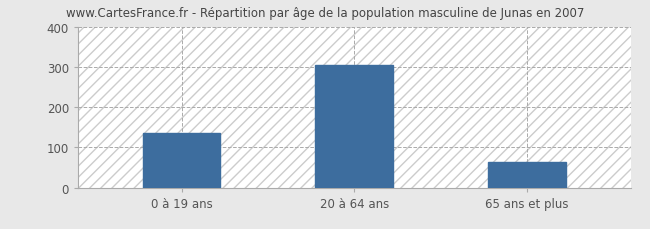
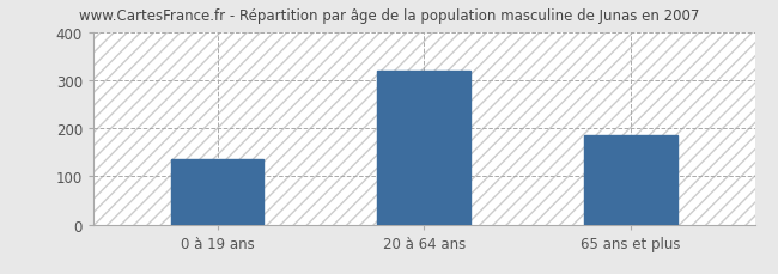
20 à 64 ans: 305 -> 320
65 ans et plus: 63 -> 185
